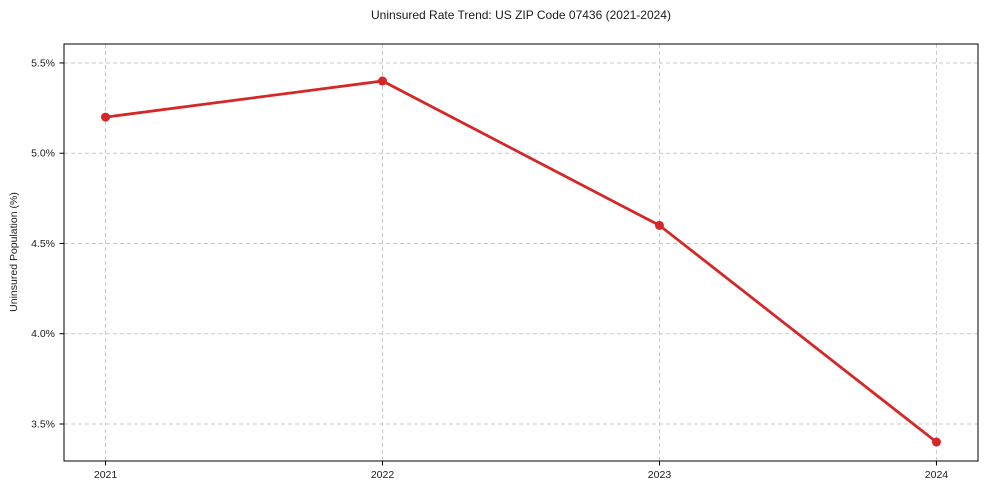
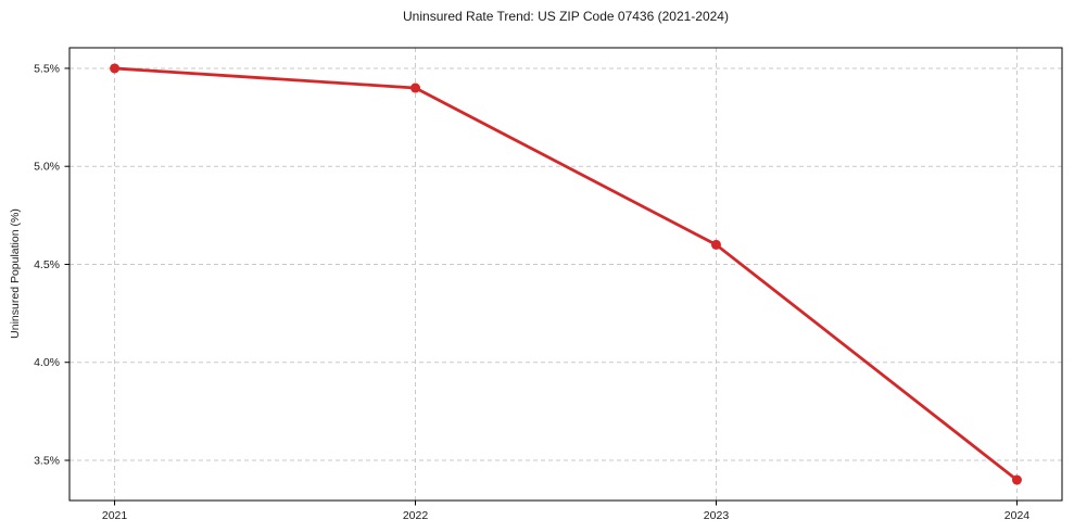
2021: 5.2% -> 5.5%
